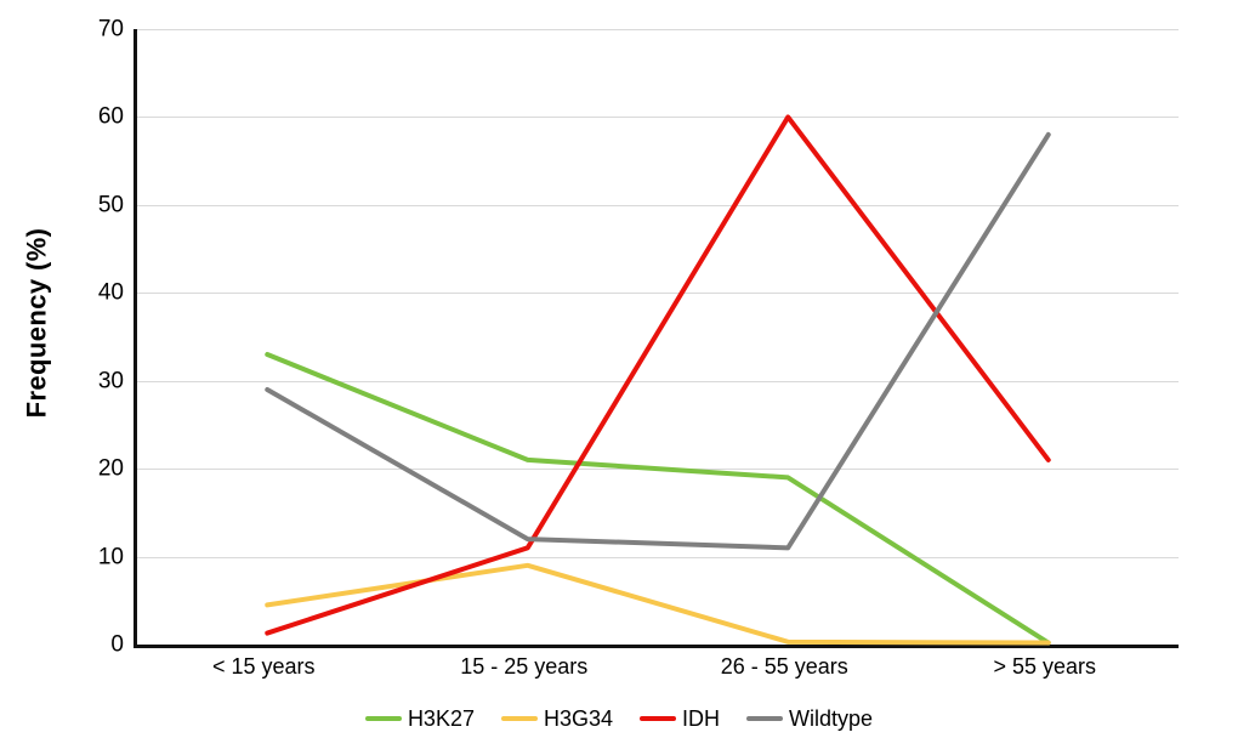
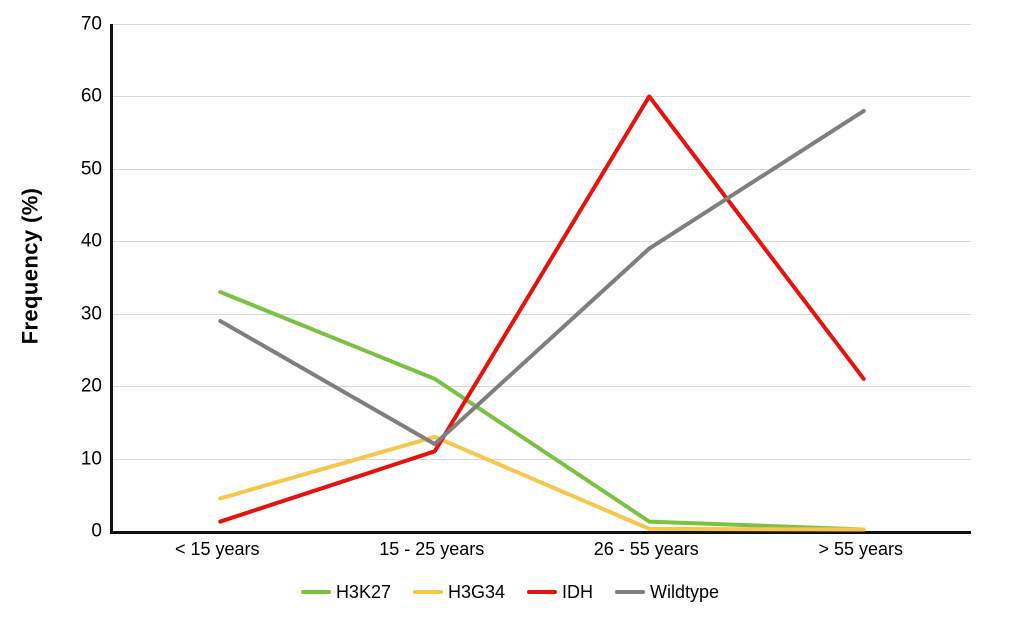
H3G34/15 - 25 years: 9 -> 13
H3K27/26 - 55 years: 19 -> 1
Wildtype/26 - 55 years: 11 -> 39
